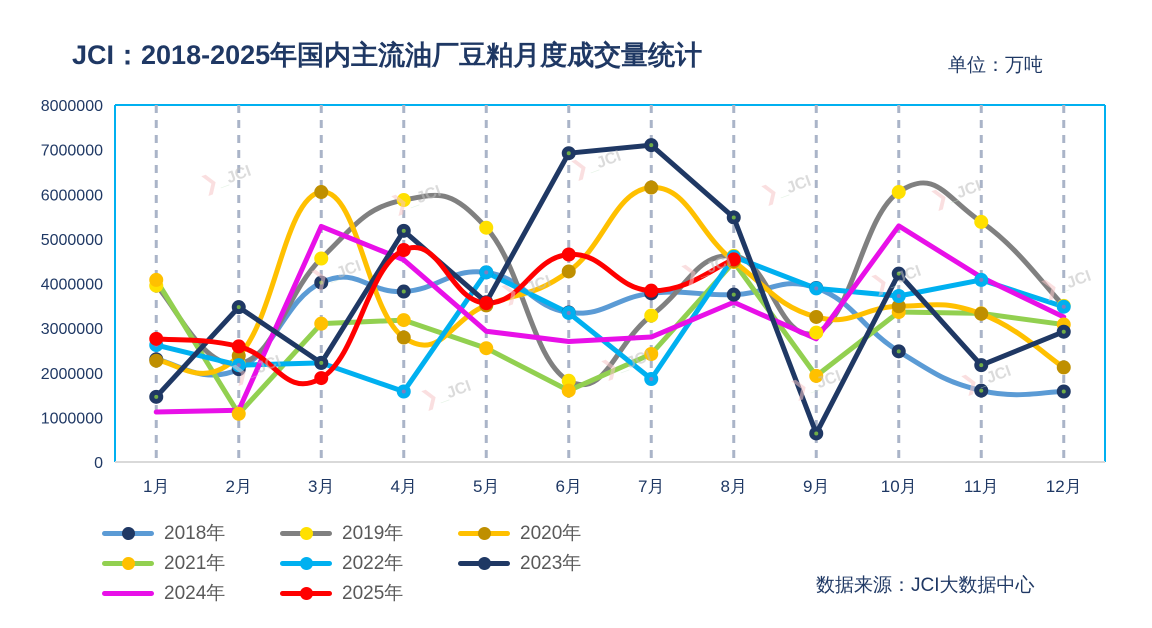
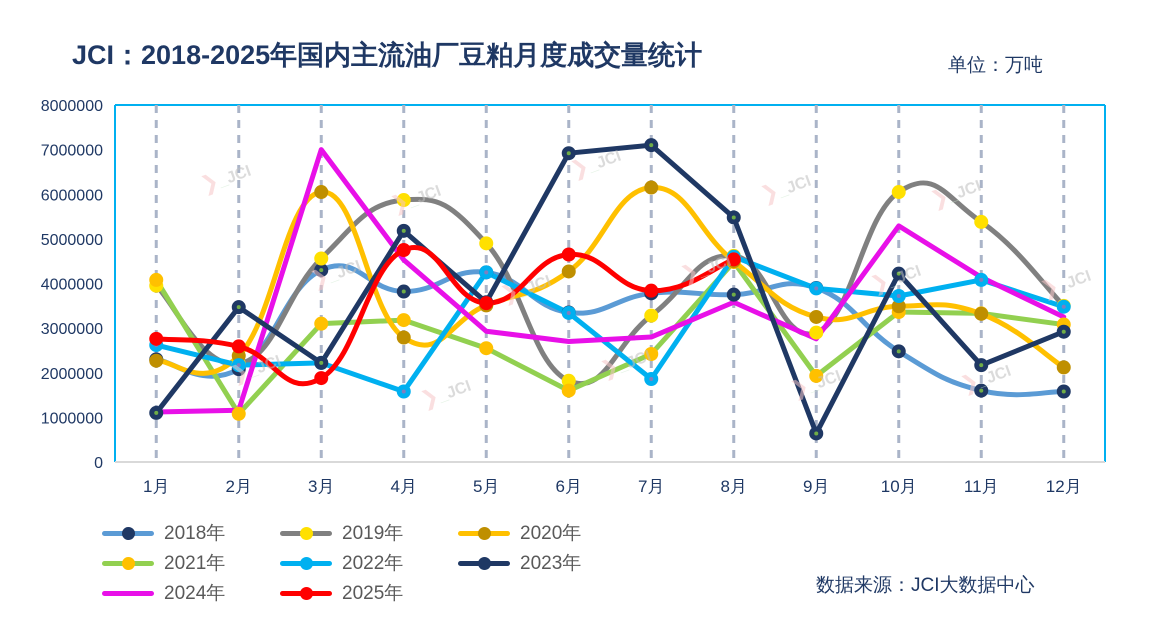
2023年/1月: 1500000 -> 1100000
2018年/3月: 4000000 -> 4300000
2024年/3月: 5300000 -> 7000000
2019年/5月: 5200000 -> 4900000
